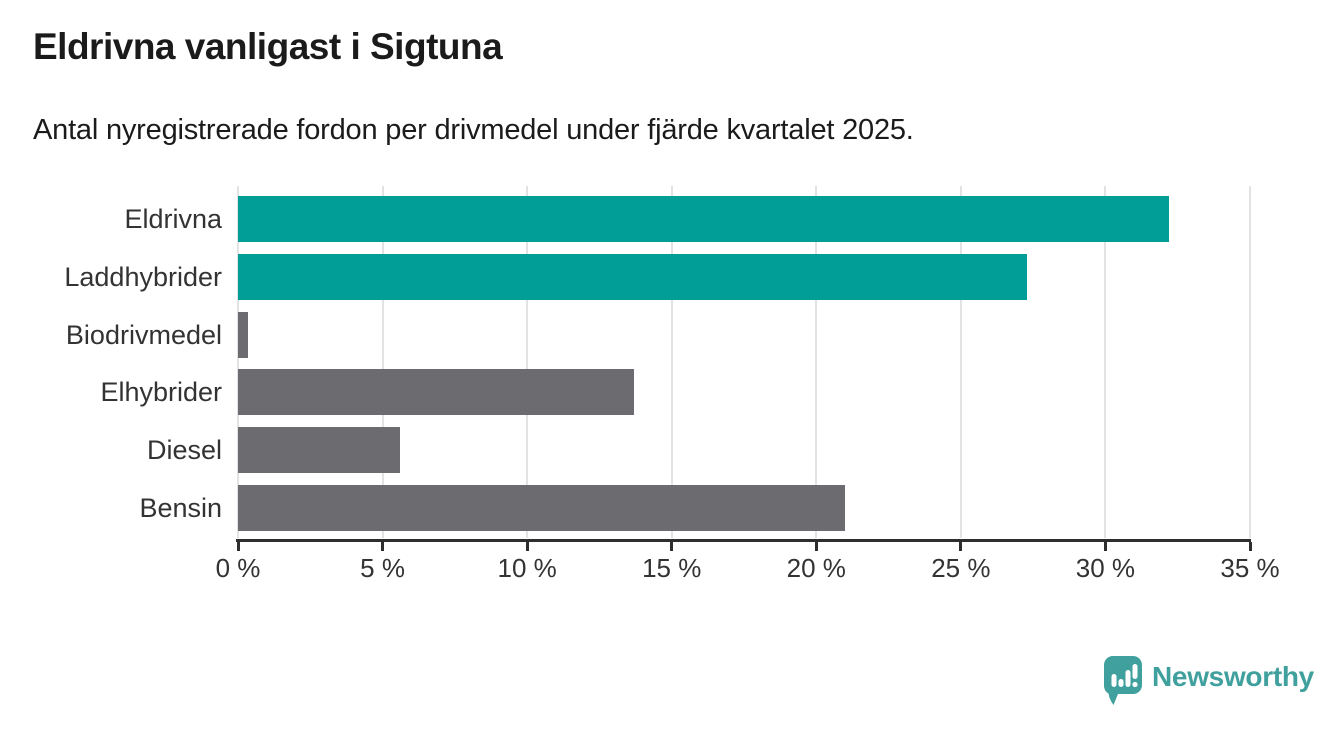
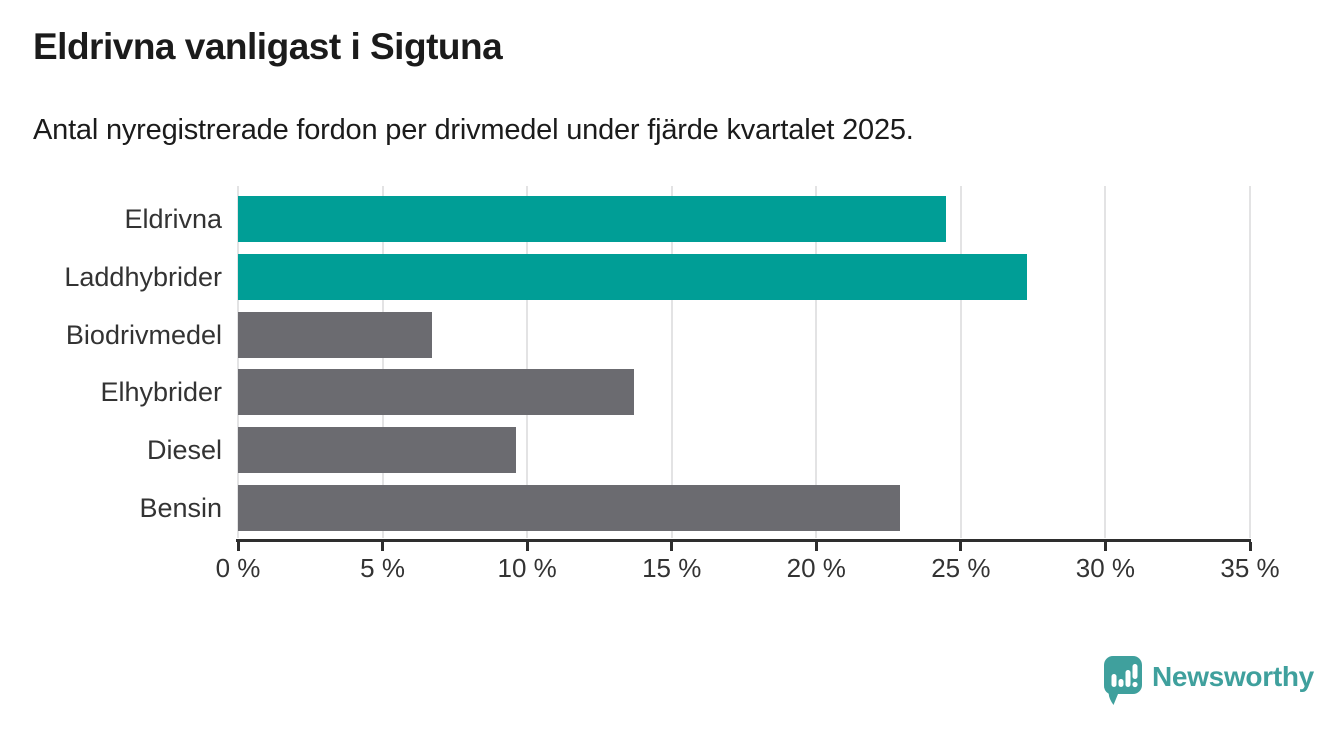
Eldrivna: 32.2% -> 24.5%
Biodrivmedel: 0.3% -> 6.7%
Diesel: 5.6% -> 9.6%
Bensin: 21.0% -> 22.9%
